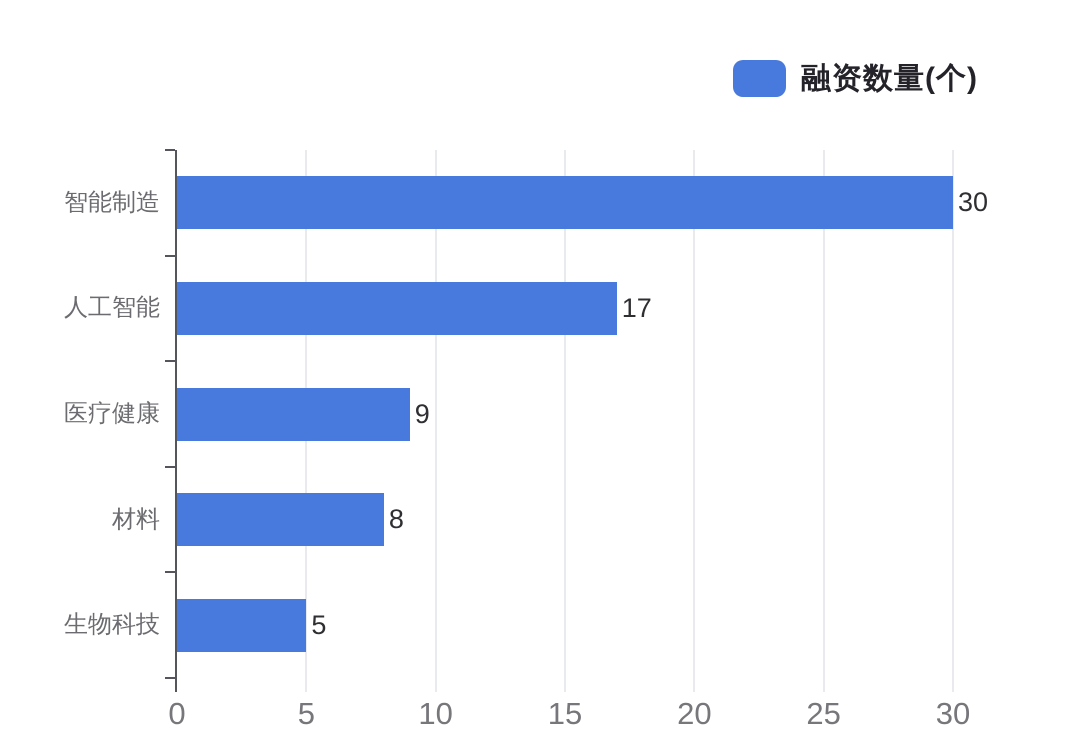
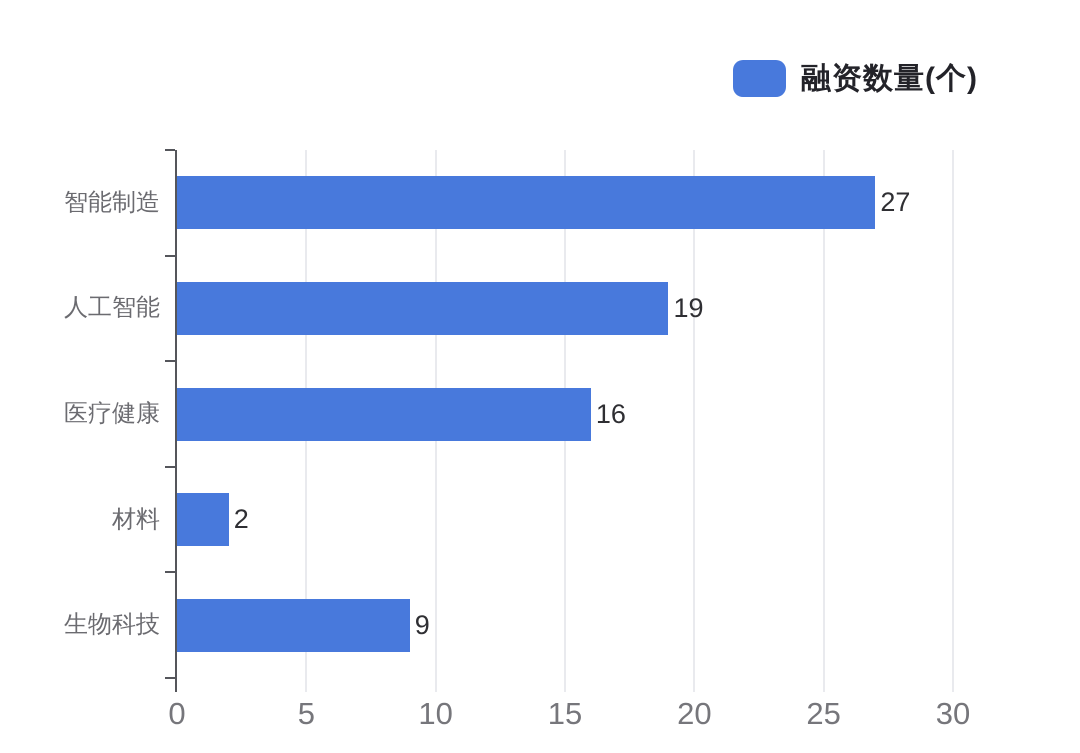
智能制造: 30 -> 27
人工智能: 17 -> 19
医疗健康: 9 -> 16
材料: 8 -> 2
生物科技: 5 -> 9
